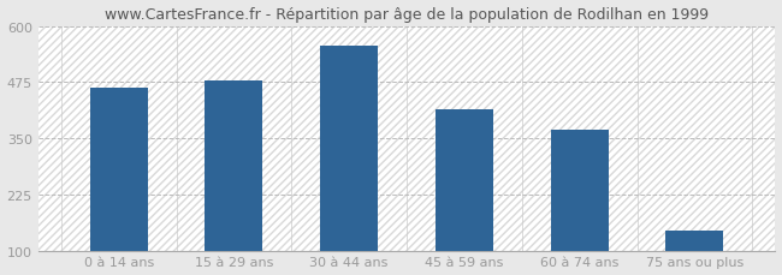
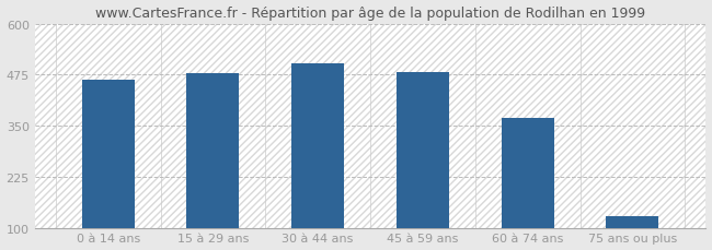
30 à 44 ans: 555 -> 503
45 à 59 ans: 415 -> 482
75 ans ou plus: 145 -> 128
